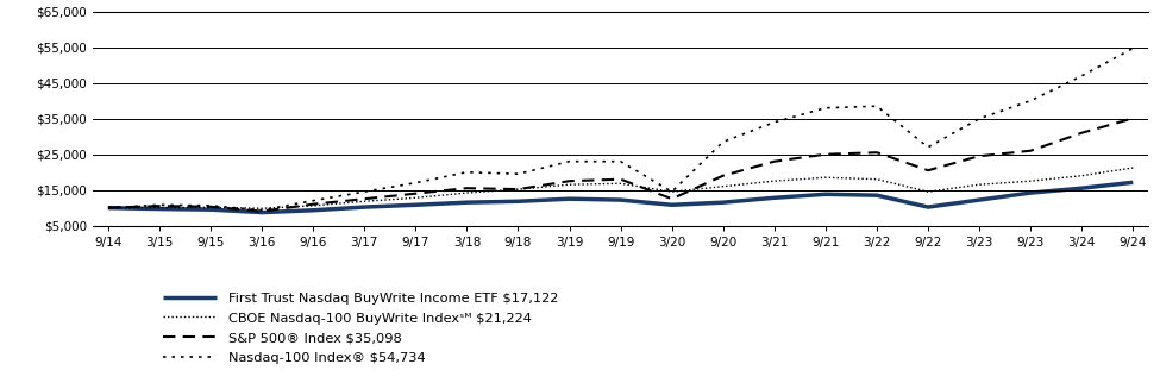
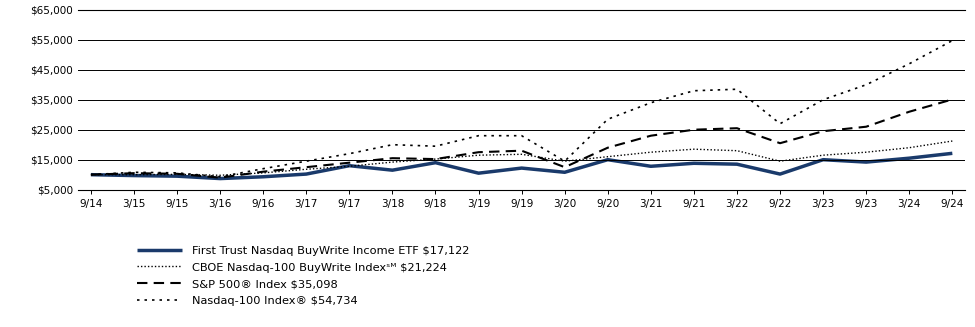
First Trust Nasdaq BuyWrite Income ETF $17,122/9/17: $10,800 -> $13,000
First Trust Nasdaq BuyWrite Income ETF $17,122/9/18: $11,800 -> $14,000
First Trust Nasdaq BuyWrite Income ETF $17,122/3/19: $12,500 -> $10,500
First Trust Nasdaq BuyWrite Income ETF $17,122/9/20: $11,500 -> $15,000
First Trust Nasdaq BuyWrite Income ETF $17,122/3/23: $12,200 -> $15,000
